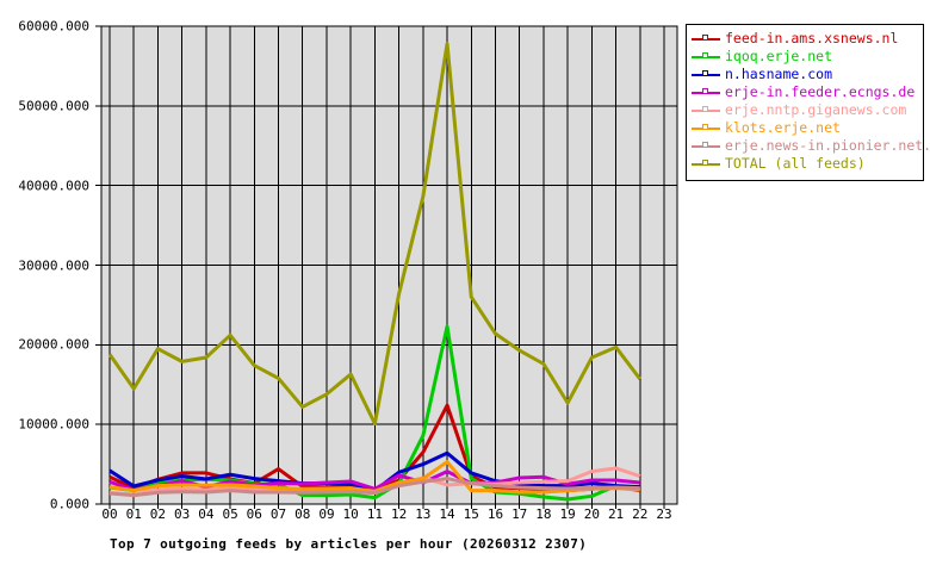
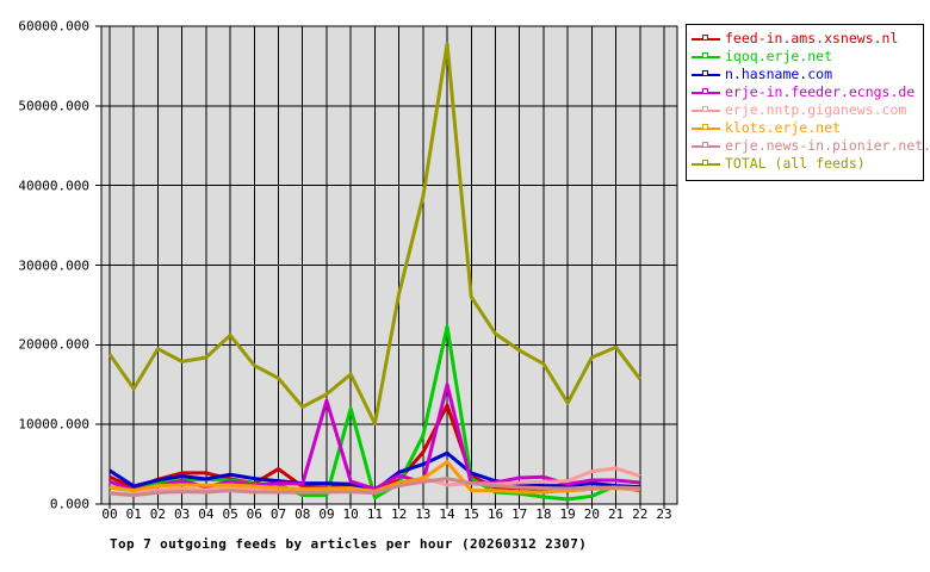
erje-in.feeder.ecngs.de/09: 3000 -> 13000
iqoq.erje.net/10: 1000 -> 12000
erje-in.feeder.ecngs.de/14: 4000 -> 15000
